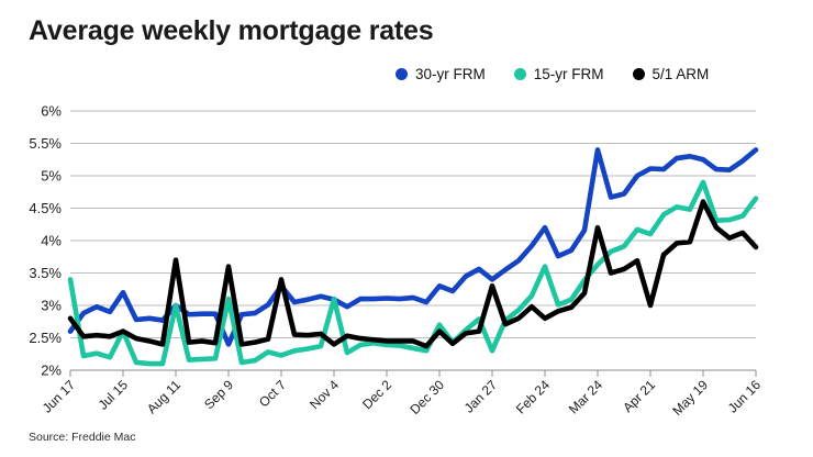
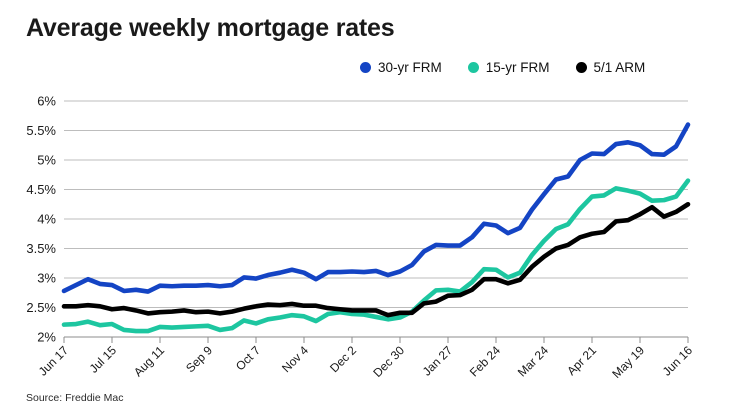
30-yr FRM/Jun 17: 2.6% -> 2.8%
15-yr FRM/Jun 17: 3.4% -> 2.2%
5/1 ARM/Jun 17: 2.8% -> 2.5%
30-yr FRM/Jul 15: 3.2% -> 2.9%
15-yr FRM/Jul 15: 2.6% -> 2.2%
5/1 ARM/Jul 15: 2.6% -> 2.5%
30-yr FRM/Aug 11: 3.0% -> 2.9%
15-yr FRM/Aug 11: 3.0% -> 2.2%
5/1 ARM/Aug 11: 3.7% -> 2.4%
30-yr FRM/Sep 9: 2.4% -> 2.9%
15-yr FRM/Sep 9: 3.1% -> 2.2%
5/1 ARM/Sep 9: 3.6% -> 2.4%
30-yr FRM/Oct 7: 3.3% -> 3.0%
5/1 ARM/Oct 7: 3.4% -> 2.5%
15-yr FRM/Nov 4: 3.1% -> 2.4%
5/1 ARM/Nov 4: 2.4% -> 2.5%
30-yr FRM/Dec 30: 3.3% -> 3.1%
15-yr FRM/Dec 30: 2.7% -> 2.3%
5/1 ARM/Dec 30: 2.6% -> 2.4%
30-yr FRM/Jan 27: 3.4% -> 3.5%
15-yr FRM/Jan 27: 2.3% -> 2.8%
5/1 ARM/Jan 27: 3.3% -> 2.7%
30-yr FRM/Feb 24: 4.2% -> 3.9%
15-yr FRM/Feb 24: 3.6% -> 3.1%
5/1 ARM/Feb 24: 2.8% -> 3.0%
30-yr FRM/Mar 24: 5.4% -> 4.4%
5/1 ARM/Mar 24: 4.2% -> 3.4%
15-yr FRM/Apr 21: 4.1% -> 4.4%
5/1 ARM/Apr 21: 3.0% -> 3.8%
15-yr FRM/May 19: 4.9% -> 4.4%
5/1 ARM/May 19: 4.6% -> 4.1%
30-yr FRM/Jun 16: 5.4% -> 5.6%
5/1 ARM/Jun 16: 3.9% -> 4.2%
